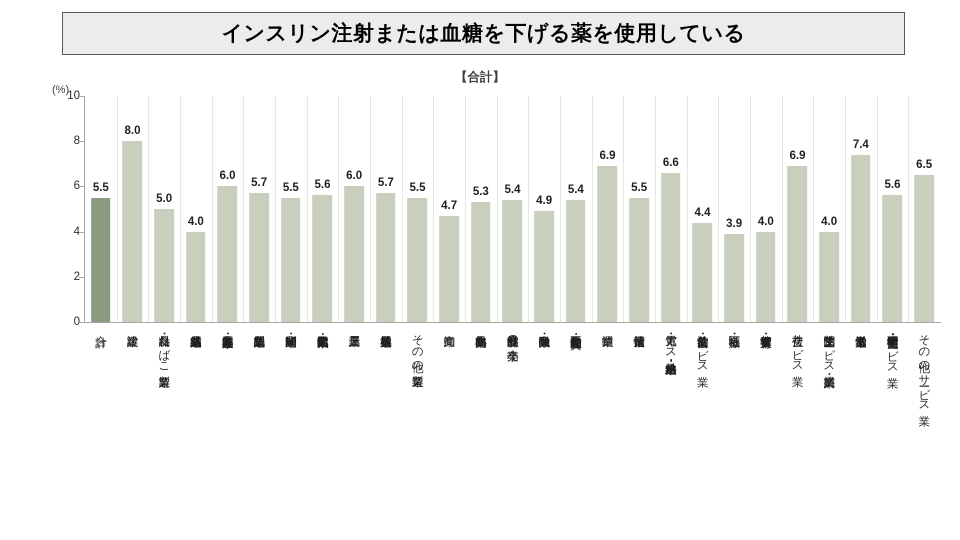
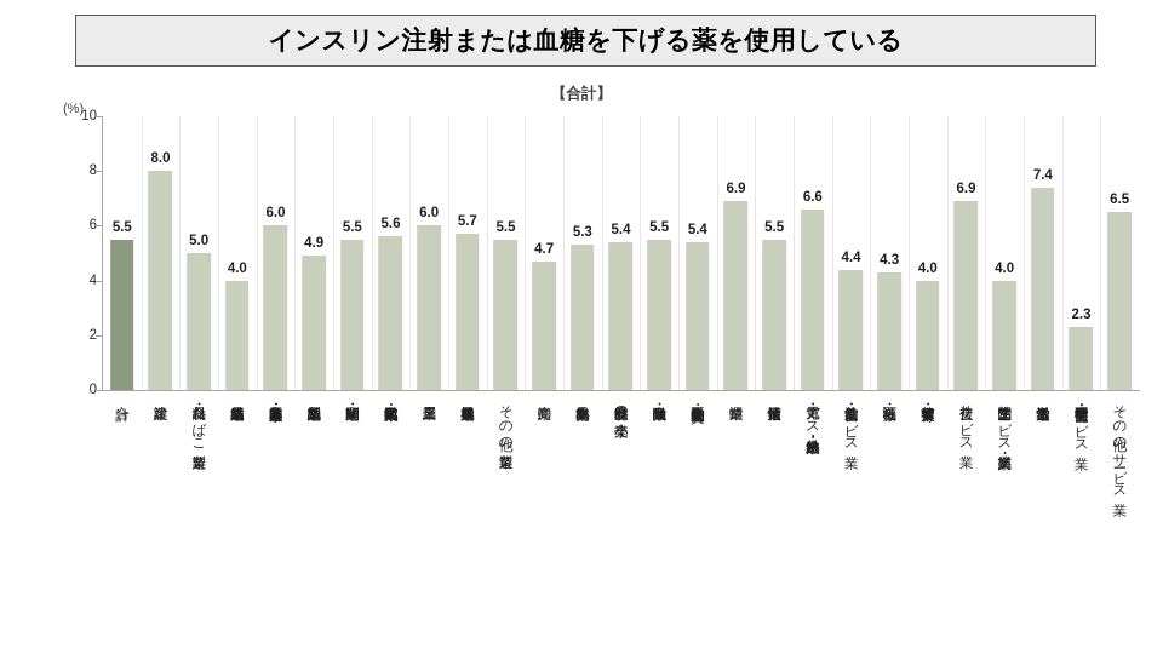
紙製品製造業: 5.7 -> 4.9
金融業・保険業: 4.9 -> 5.5
医療・福祉: 3.9 -> 4.3
学術研究・専門・技術サービス業: 5.6 -> 2.3
